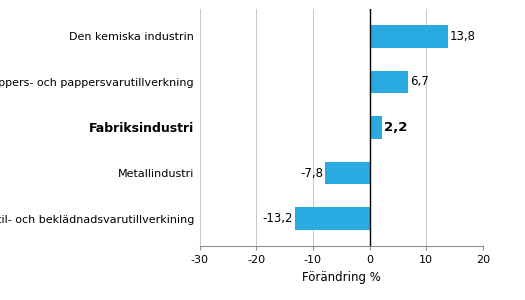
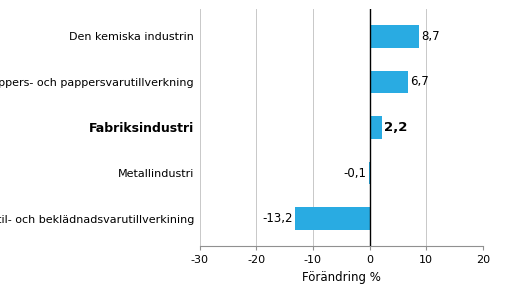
Den kemiska industrin: 13,8 -> 8,7
Metallindustri: -7,8 -> -0,1
